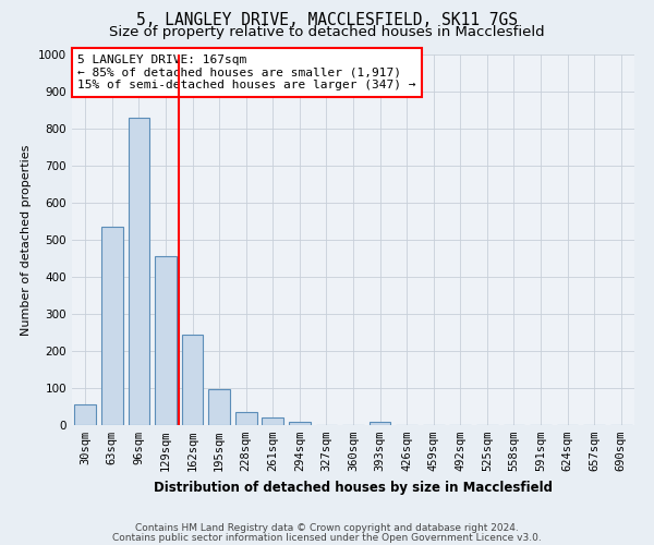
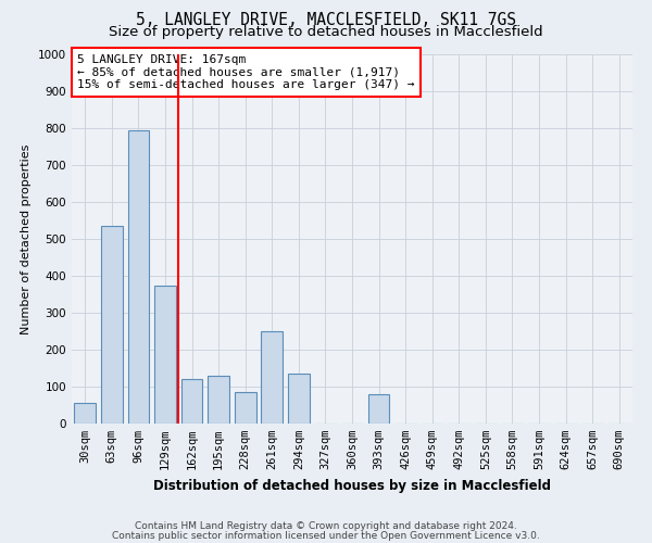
96sqm: 830 -> 795
129sqm: 455 -> 375
162sqm: 245 -> 120
195sqm: 98 -> 130
228sqm: 35 -> 85
261sqm: 20 -> 250
294sqm: 10 -> 135
393sqm: 10 -> 80
